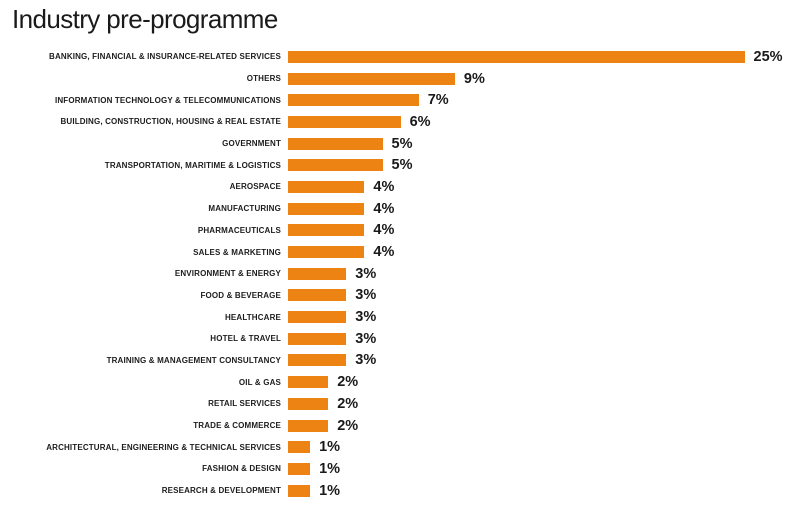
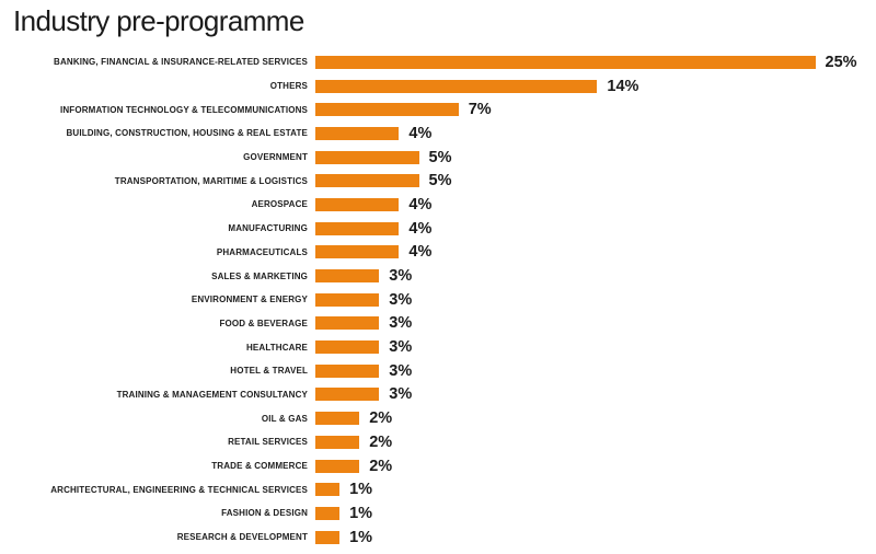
OTHERS: 9% -> 14%
BUILDING, CONSTRUCTION, HOUSING & REAL ESTATE: 6% -> 4%
SALES & MARKETING: 4% -> 3%
